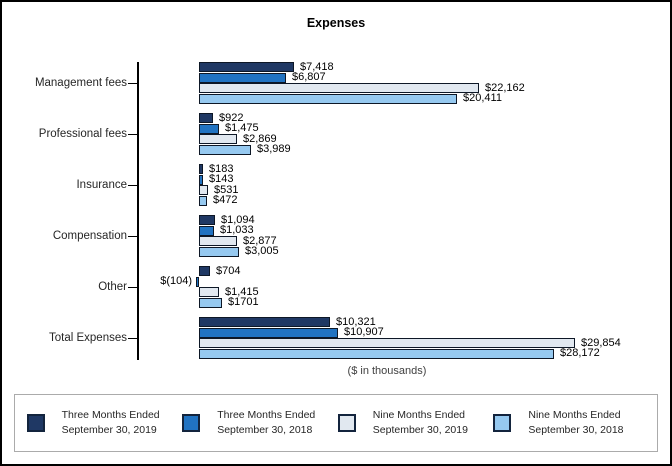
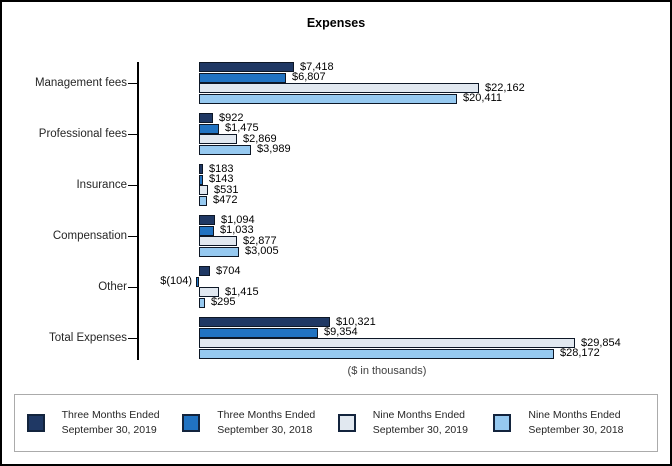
Nine Months Ended September 30, 2018/Other: $1701 -> $295
Three Months Ended September 30, 2018/Total Expenses: $10,907 -> $9,354
